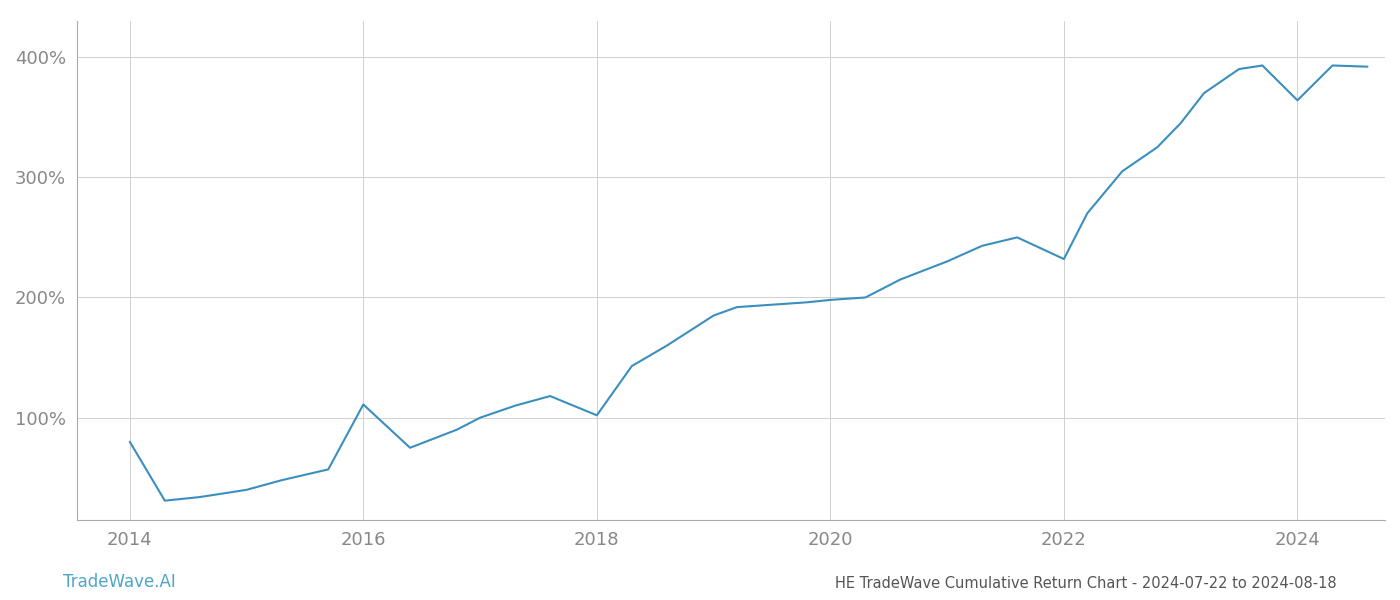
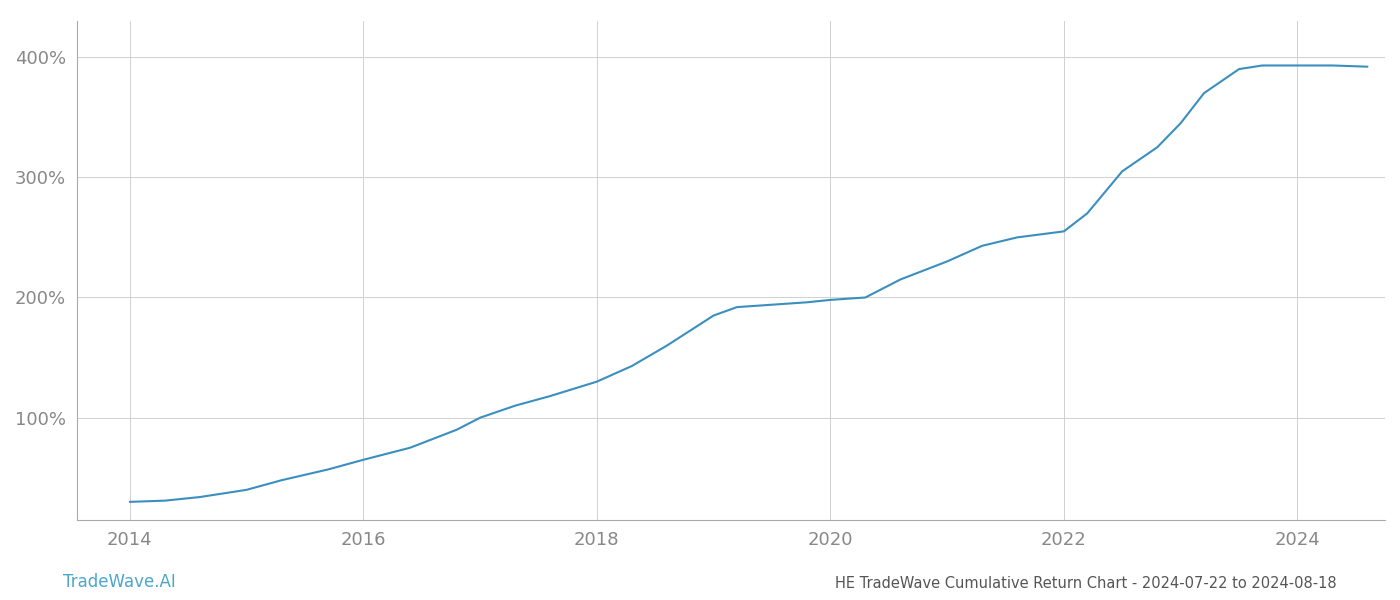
2014: 80% -> 30%
2016: 111% -> 65%
2018: 102% -> 130%
2022: 232% -> 255%
2024: 364% -> 393%
